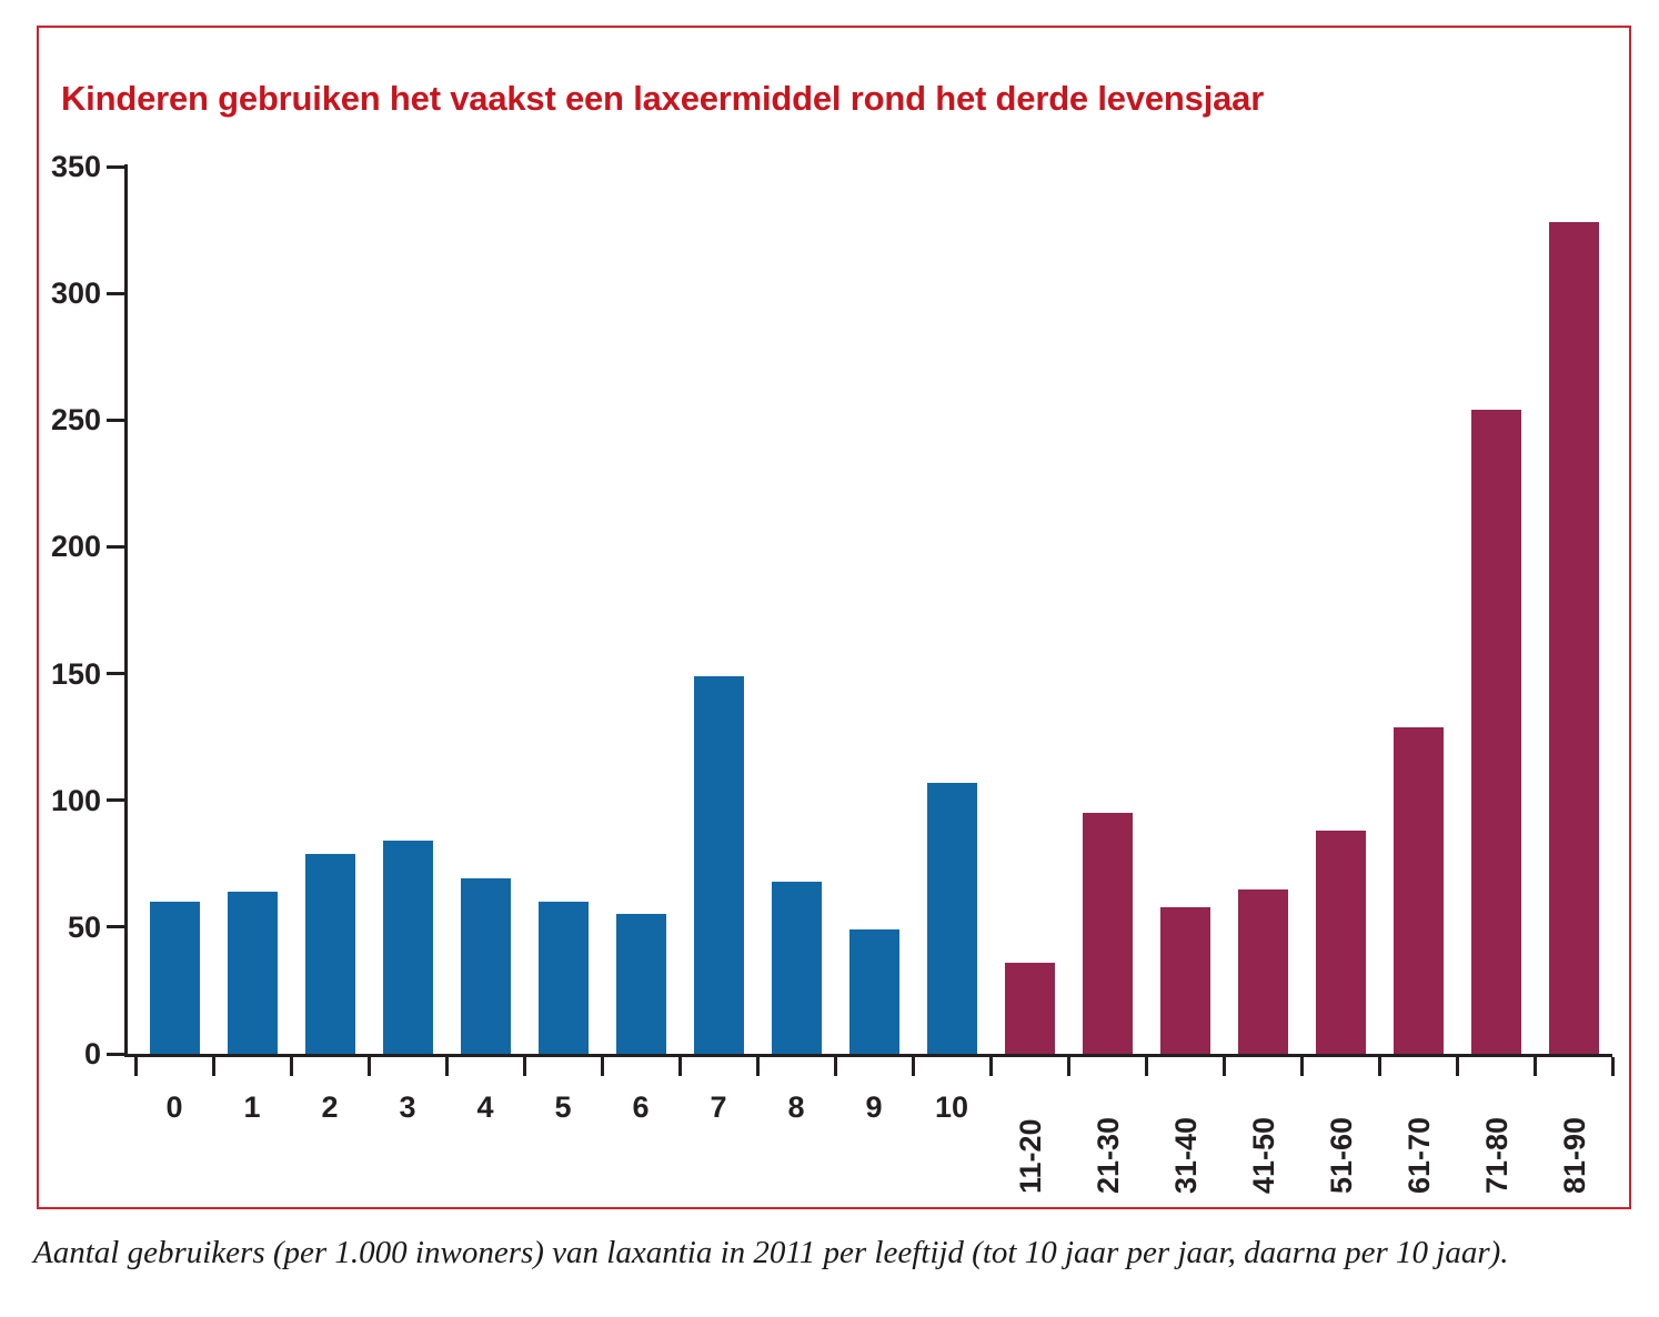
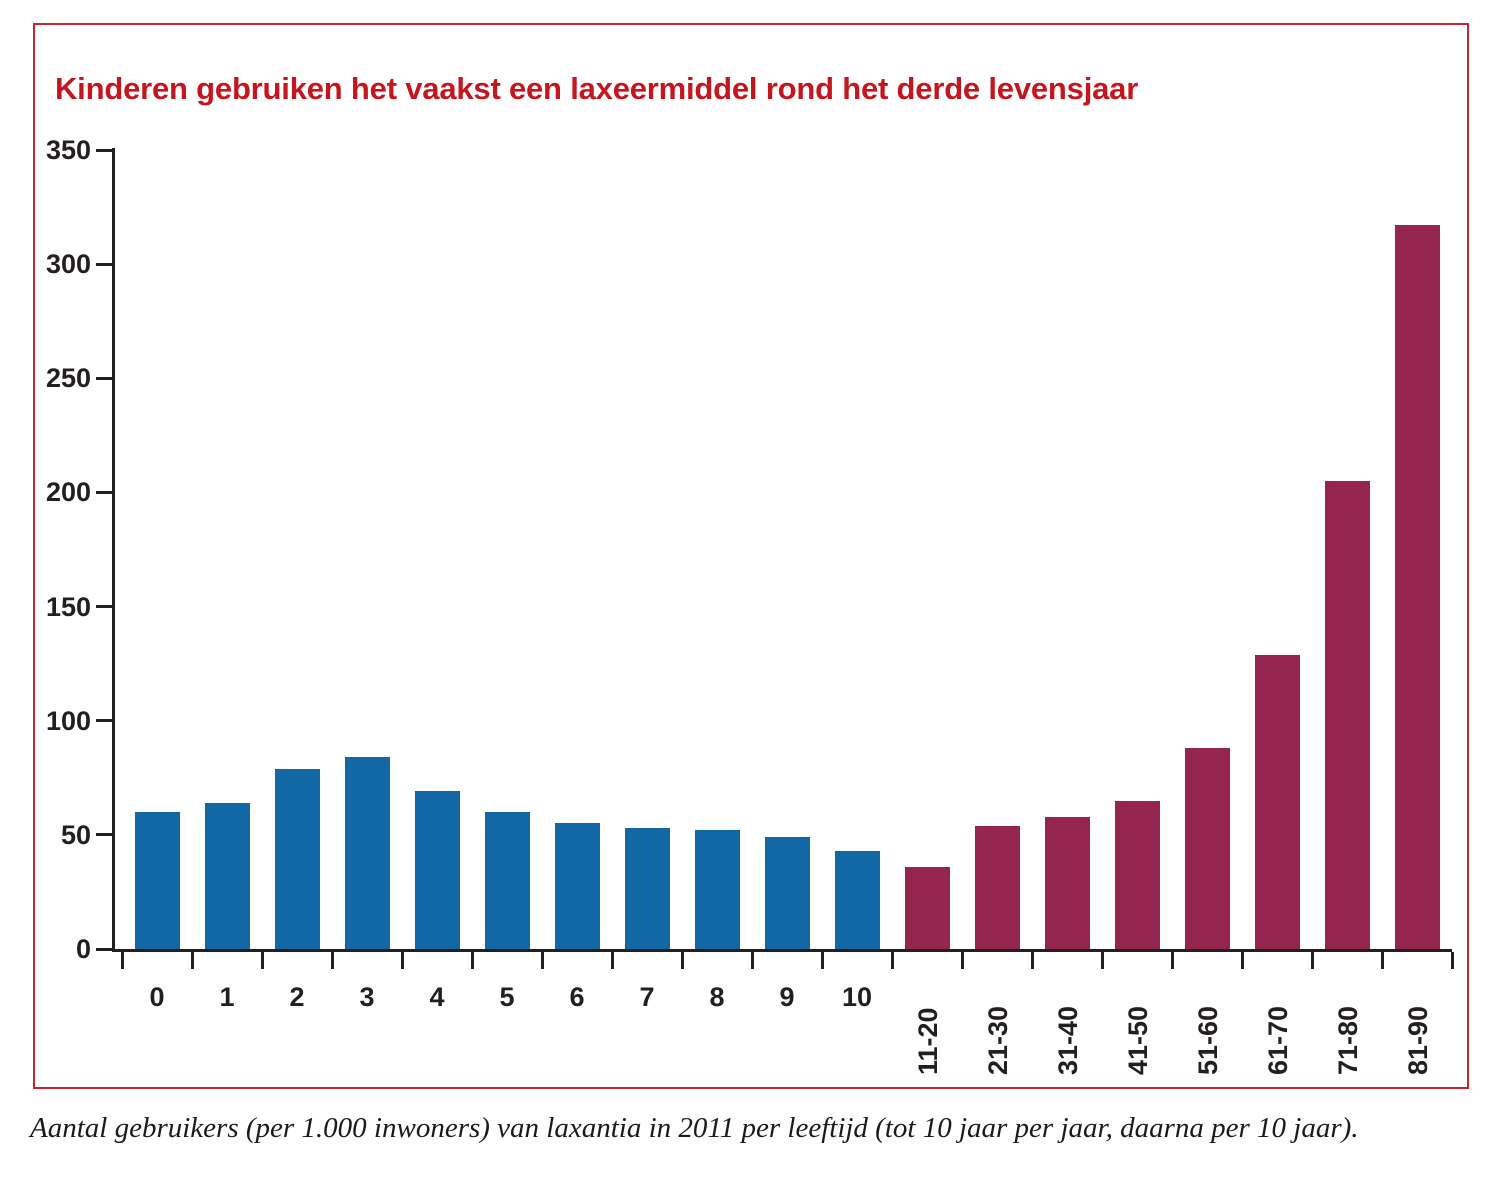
7: 149 -> 53
8: 68 -> 52
10: 107 -> 43
21-30: 95 -> 54
71-80: 254 -> 205
81-90: 328 -> 317
